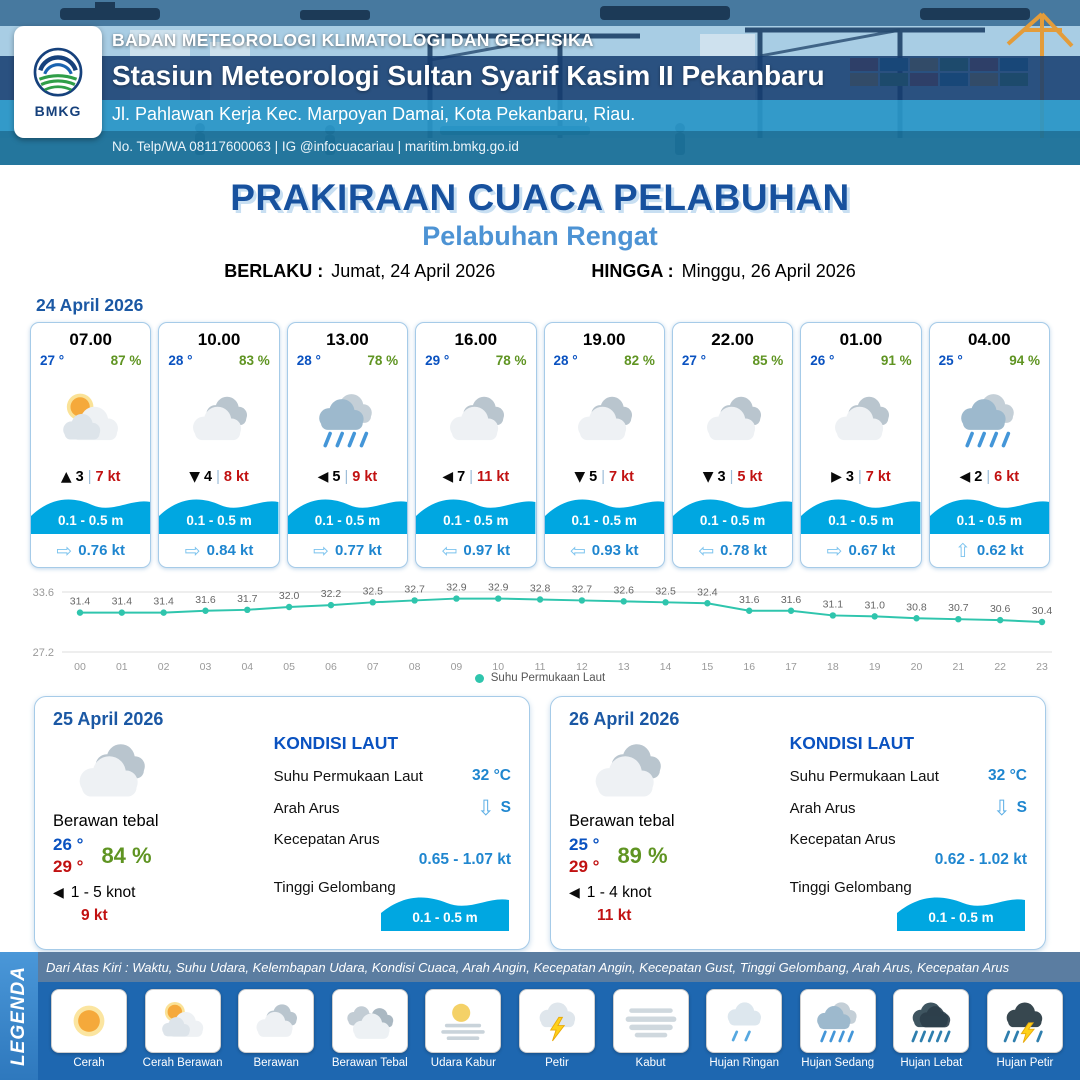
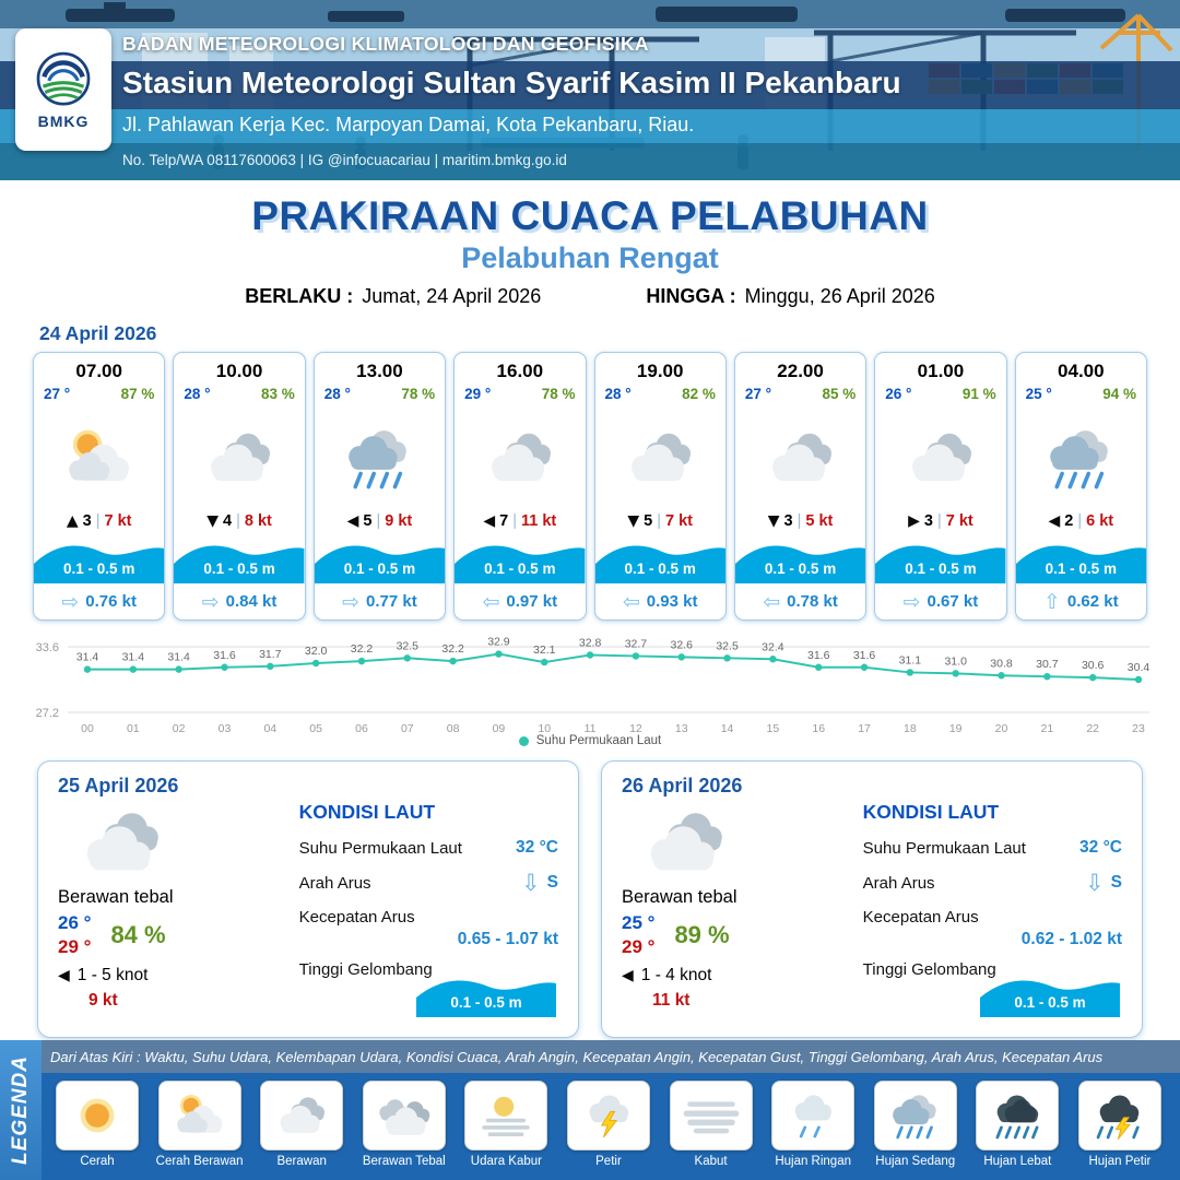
08: 32.7 -> 32.2
10: 32.9 -> 32.1
